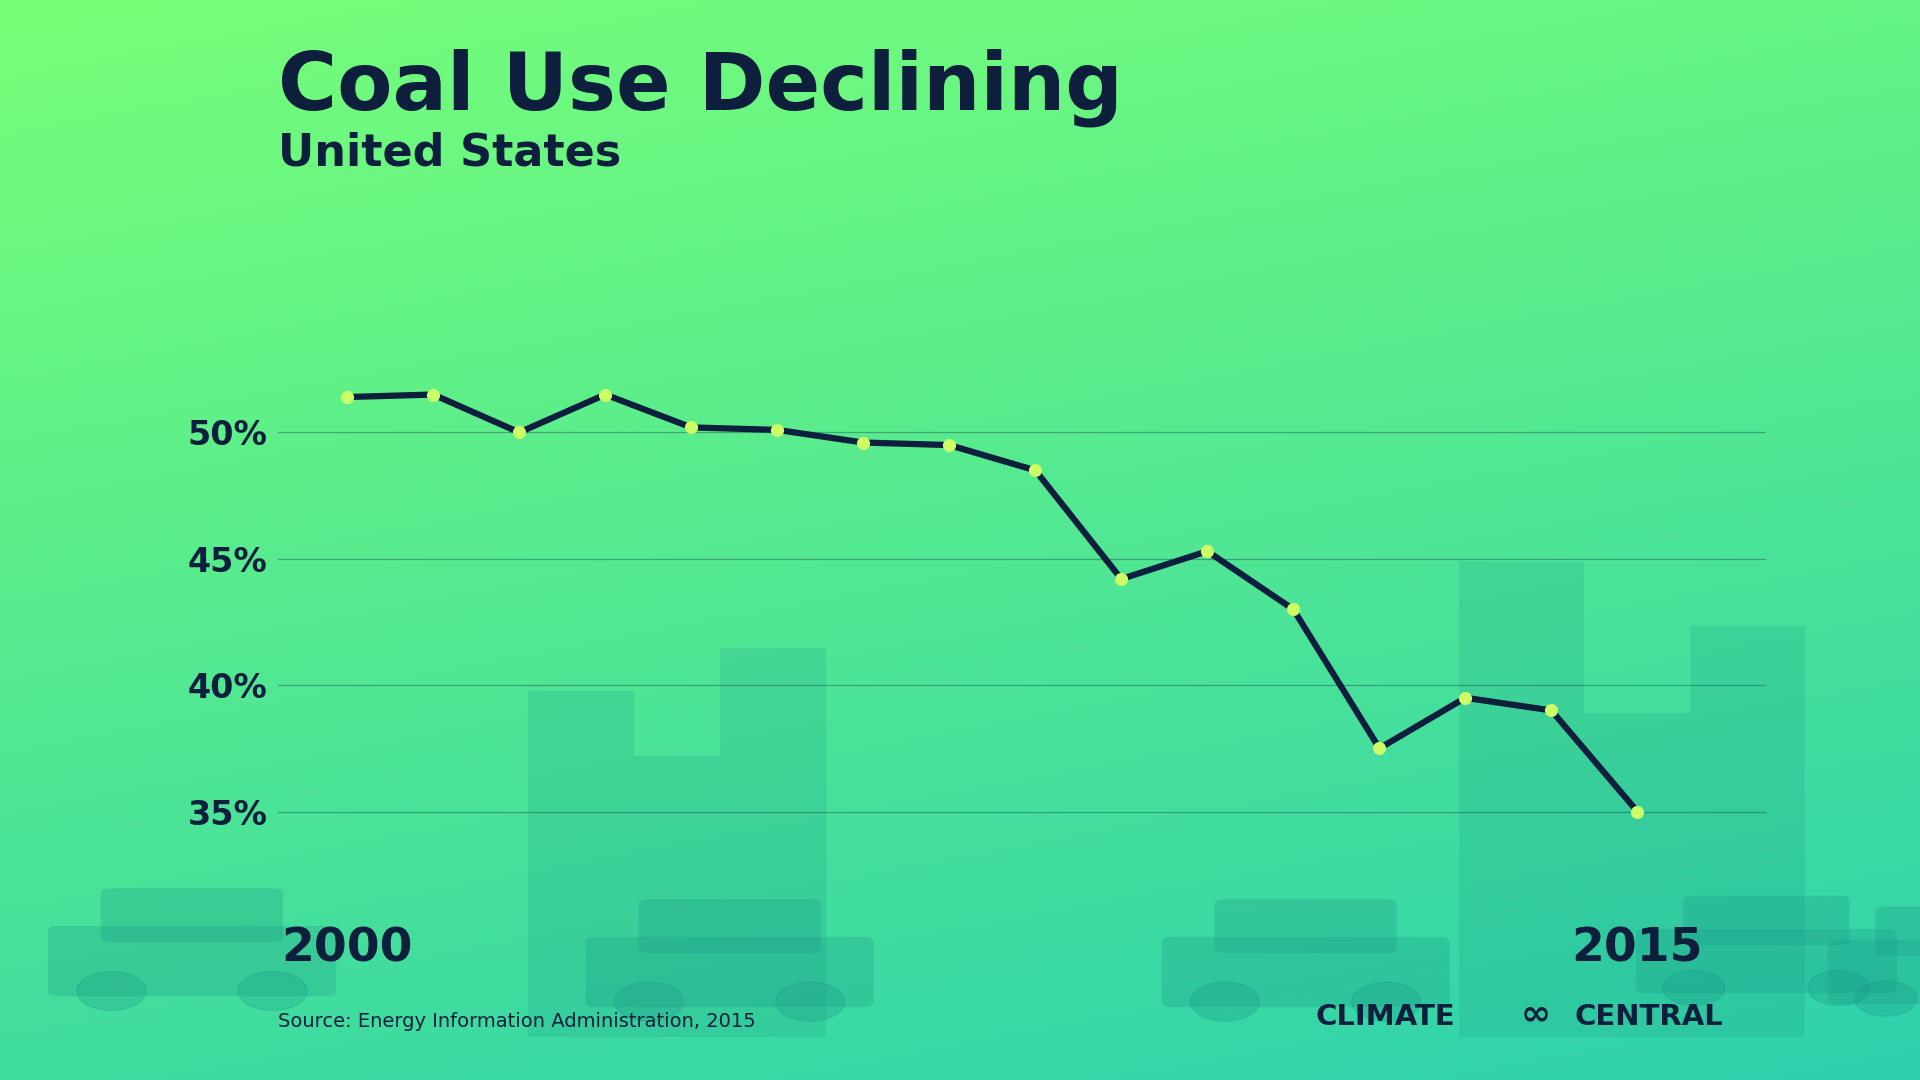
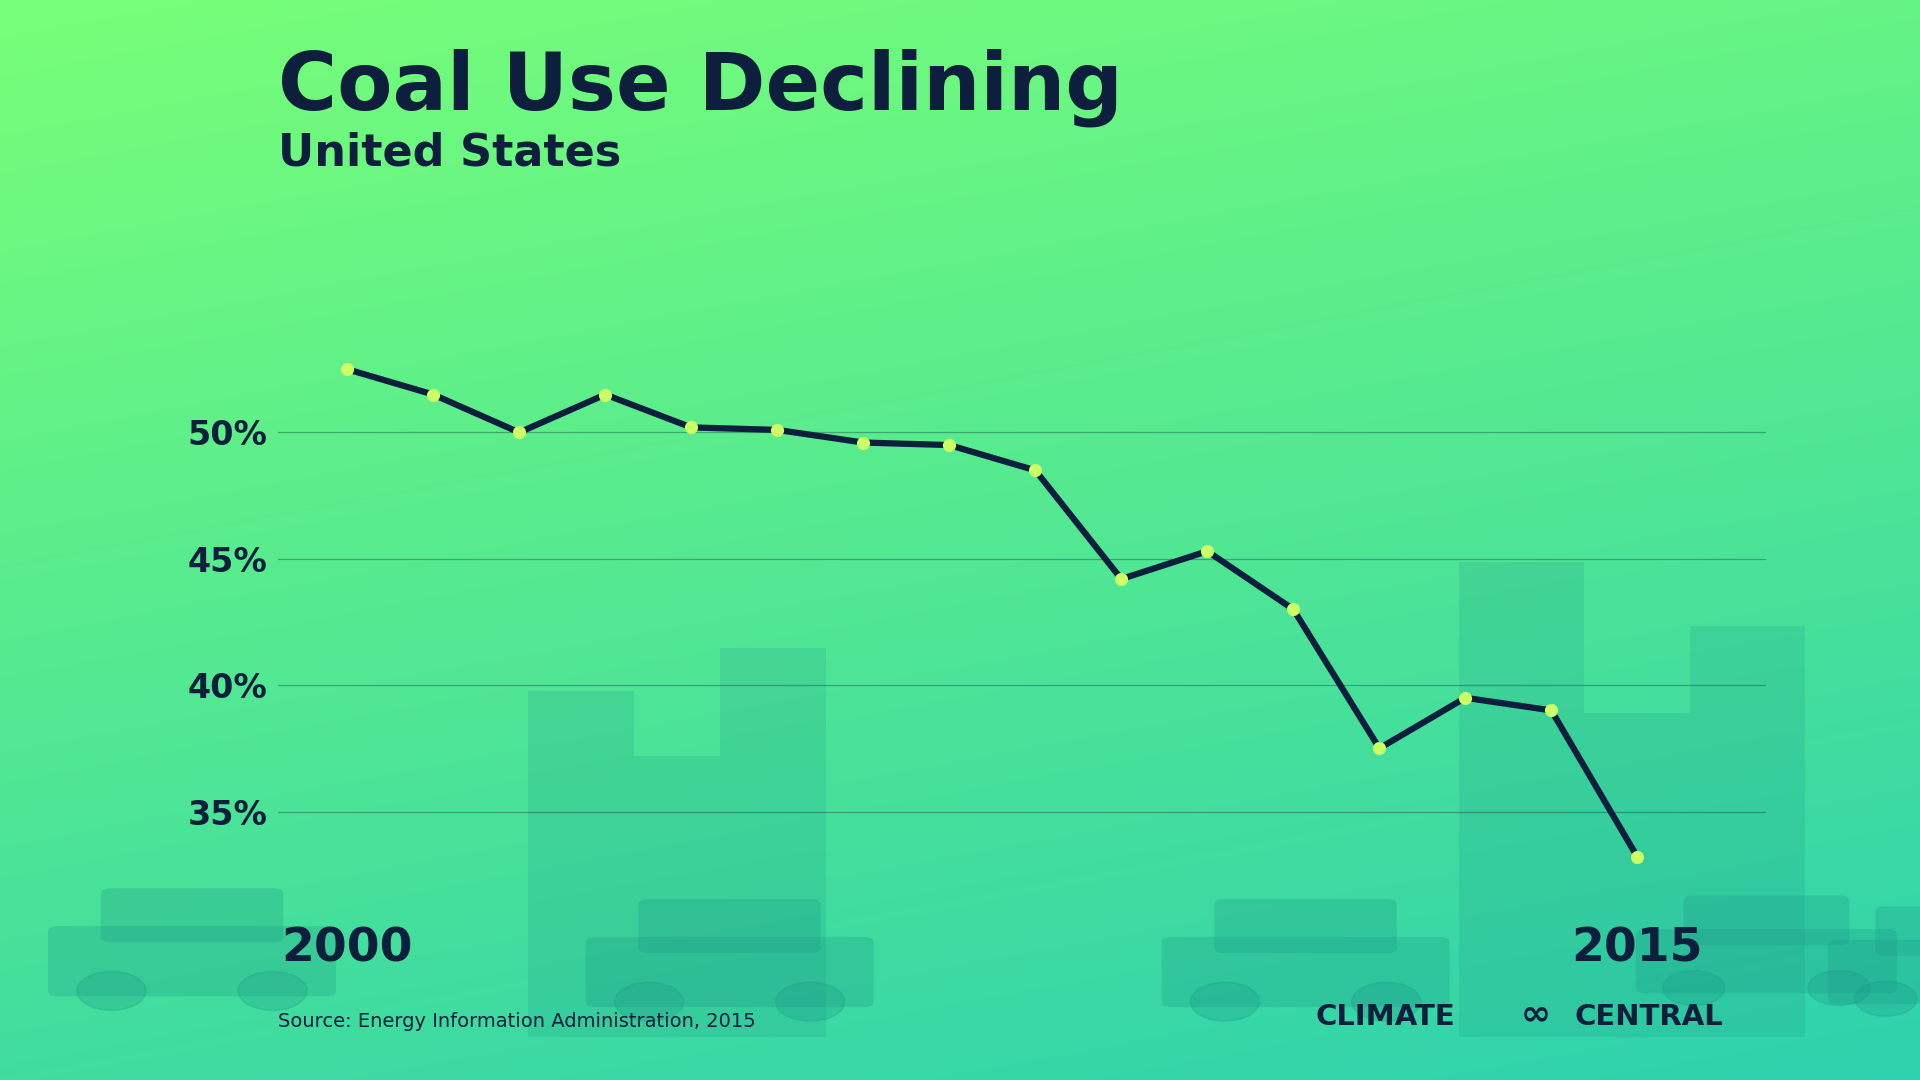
2000: 51.4% -> 52.5%
2015: 35.0% -> 33.2%
